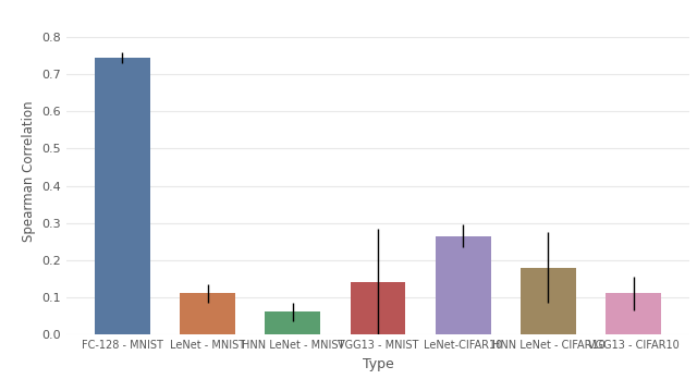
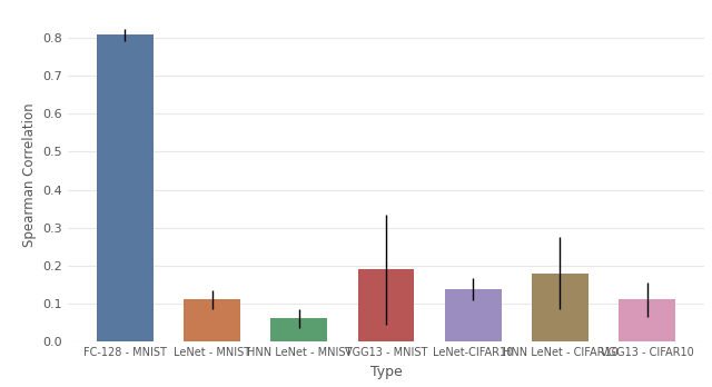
FC-128 - MNIST: 0.745 -> 0.808
VGG13 - MNIST: 0.140 -> 0.190
LeNet-CIFAR10: 0.265 -> 0.138
